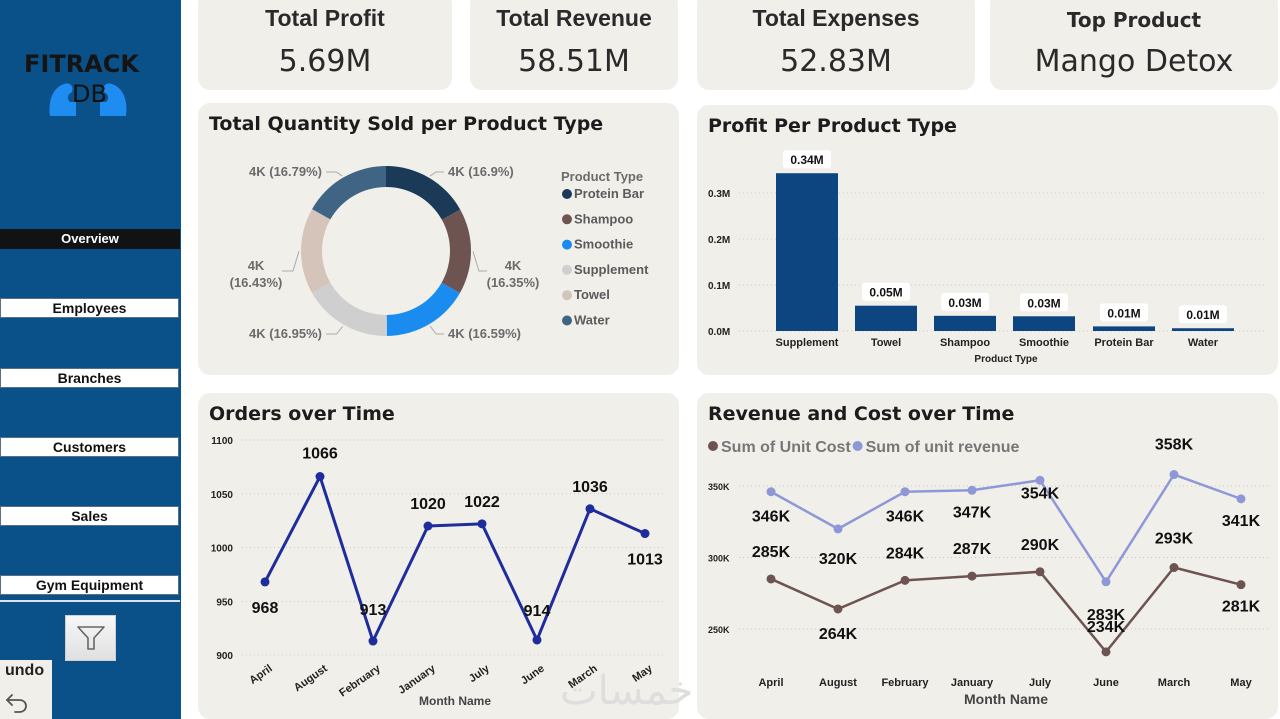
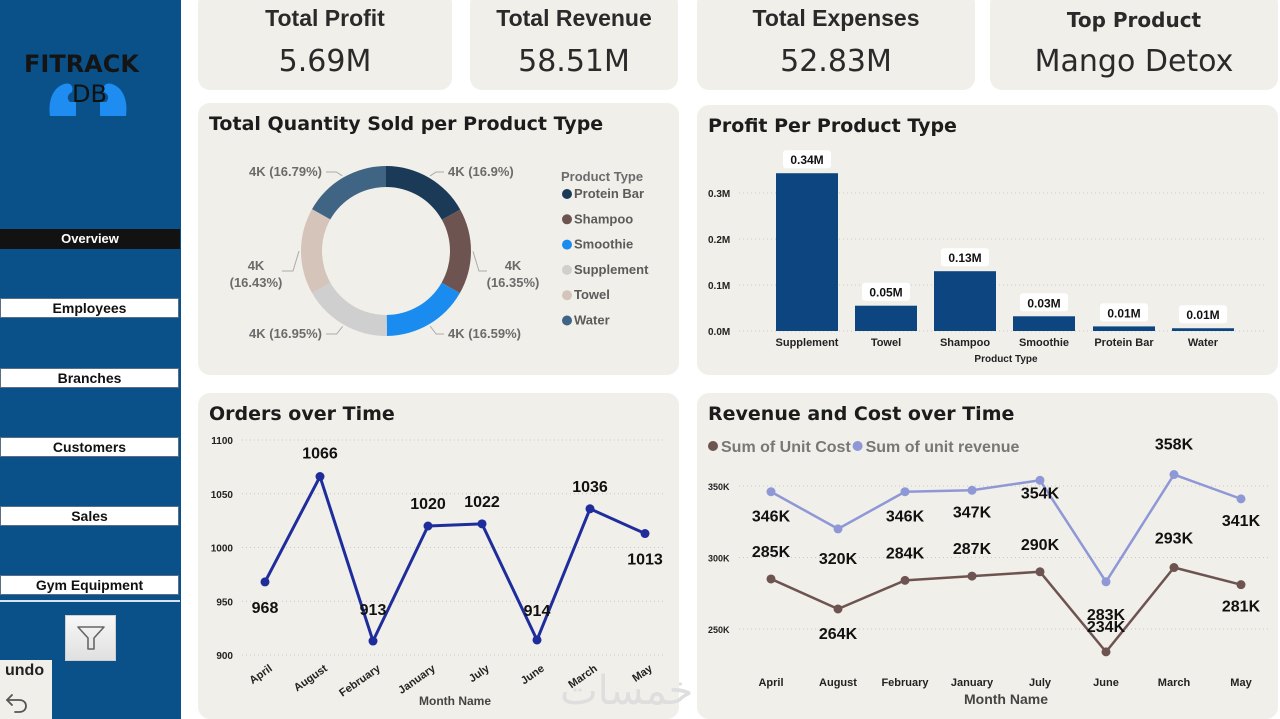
Profit Per Product Type/Shampoo: 0.03M -> 0.13M
